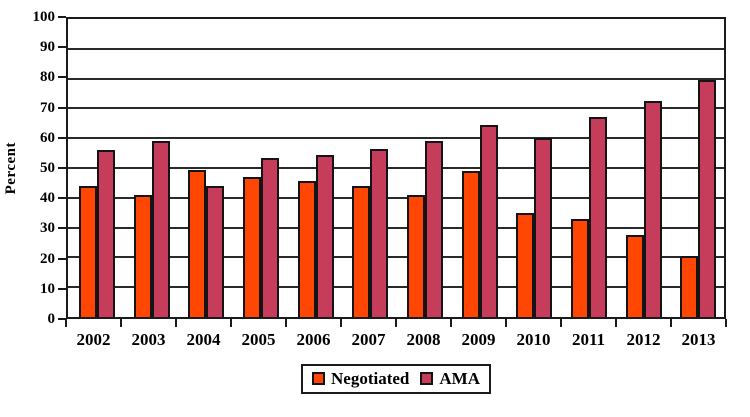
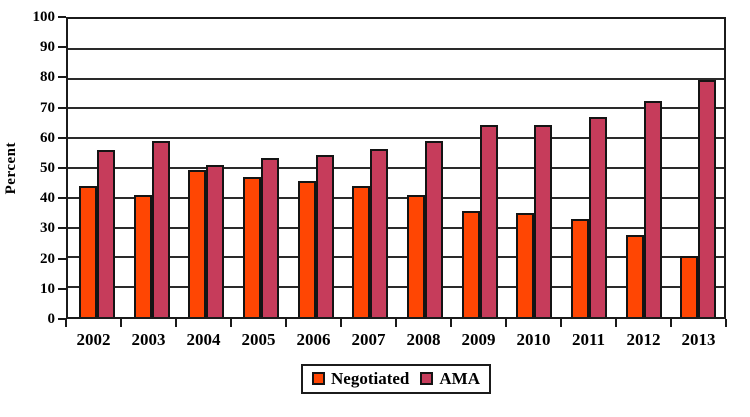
AMA/2004: 44 -> 51
Negotiated/2009: 49 -> 36
AMA/2010: 60 -> 64
